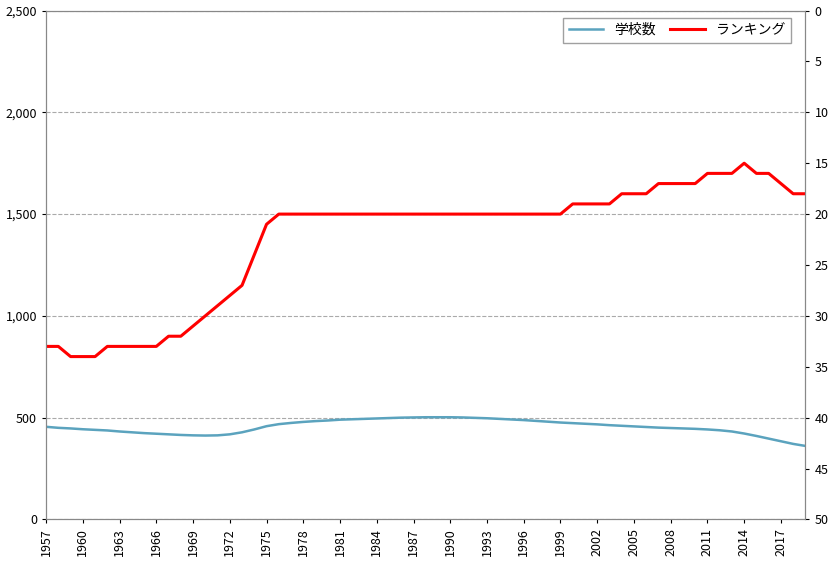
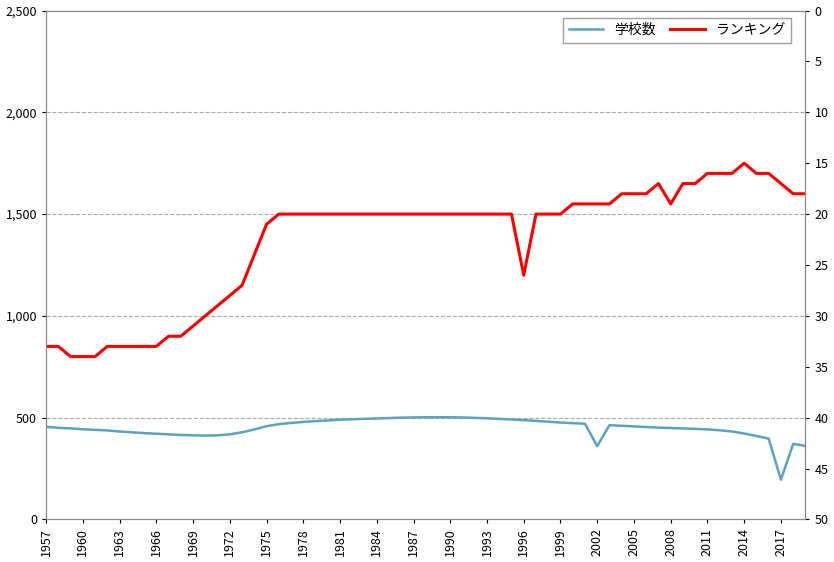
ランキング/1996: 20 -> 26
学校数/2002: 467 -> 360
ランキング/2008: 17 -> 19
学校数/2017: 384 -> 195
